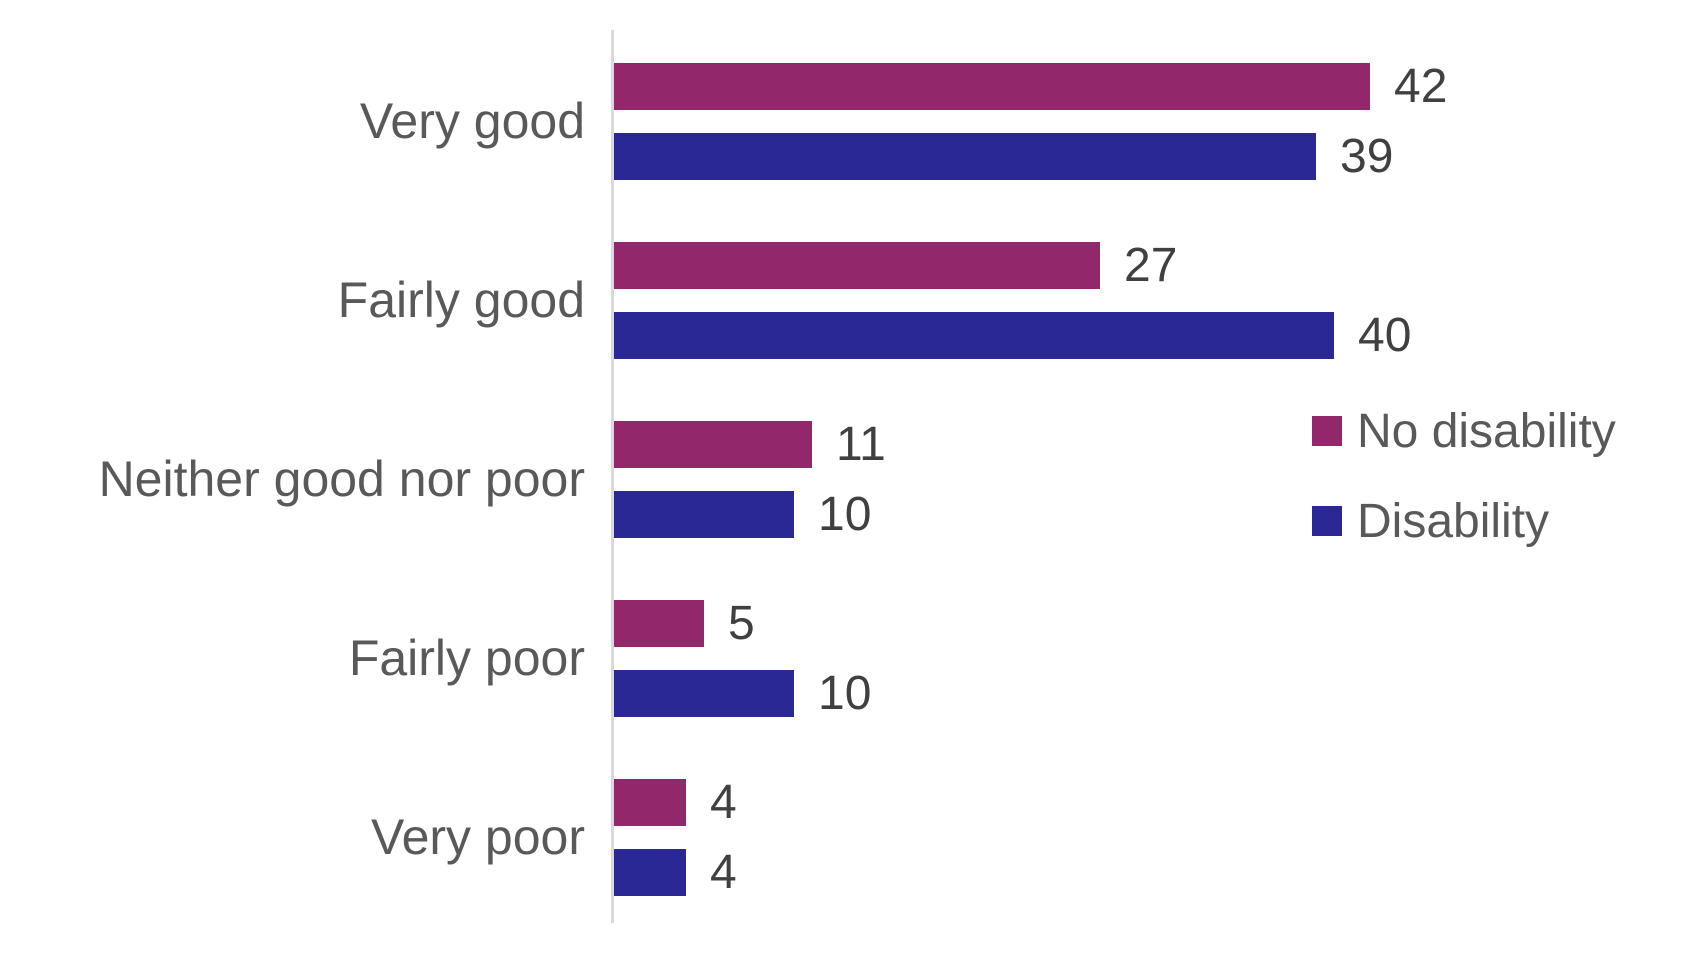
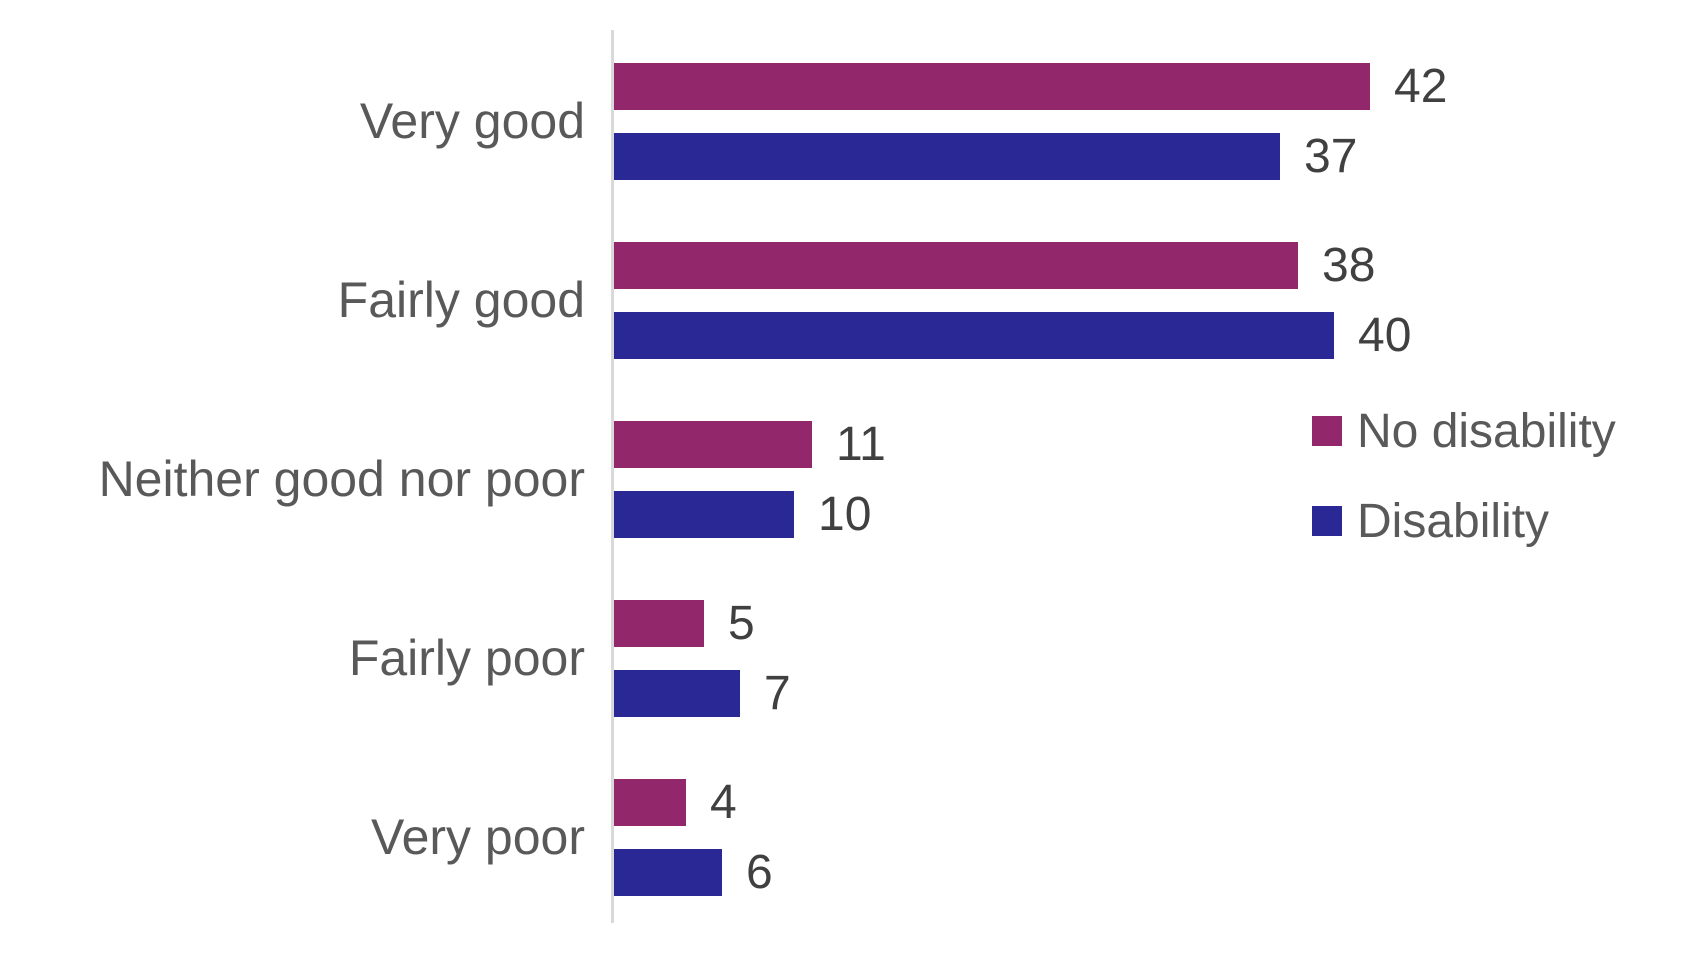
Disability/Very good: 39 -> 37
No disability/Fairly good: 27 -> 38
Disability/Fairly poor: 10 -> 7
Disability/Very poor: 4 -> 6
